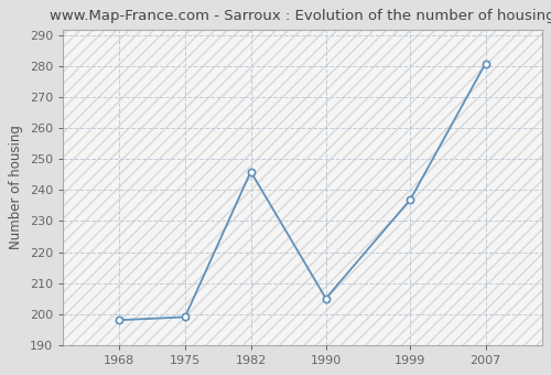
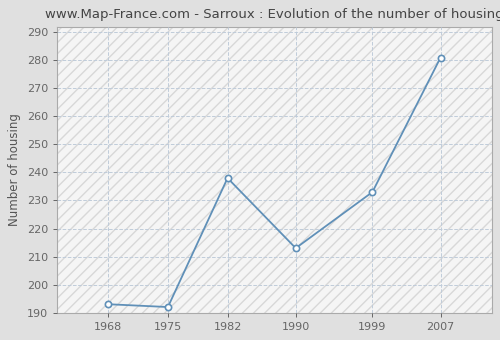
1968: 198 -> 193
1975: 199 -> 192
1982: 246 -> 238
1990: 205 -> 213
1999: 237 -> 233
